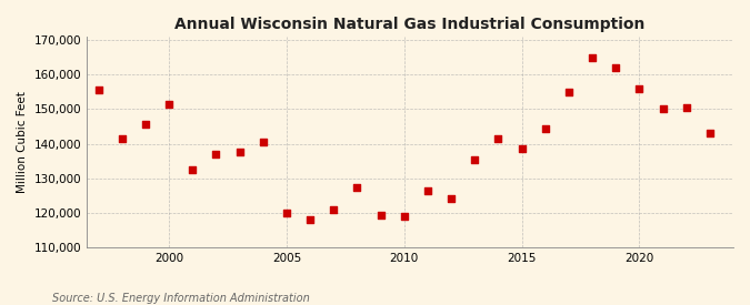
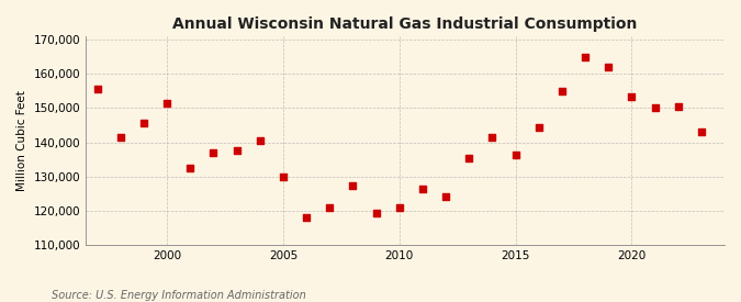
2005: 120,000 -> 130,000
2010: 119,000 -> 121,000
2015: 138,500 -> 136,500
2020: 156,000 -> 153,500
